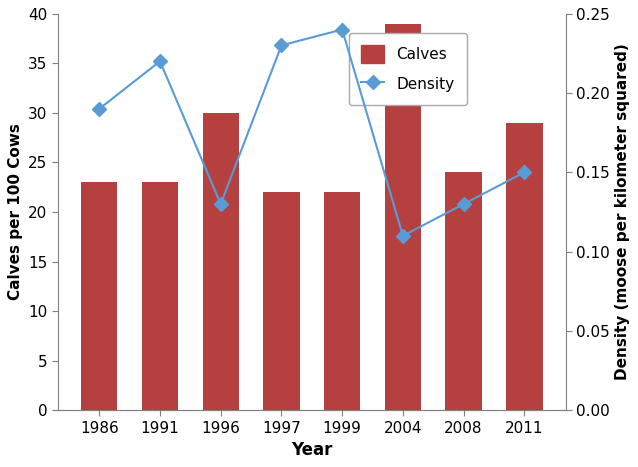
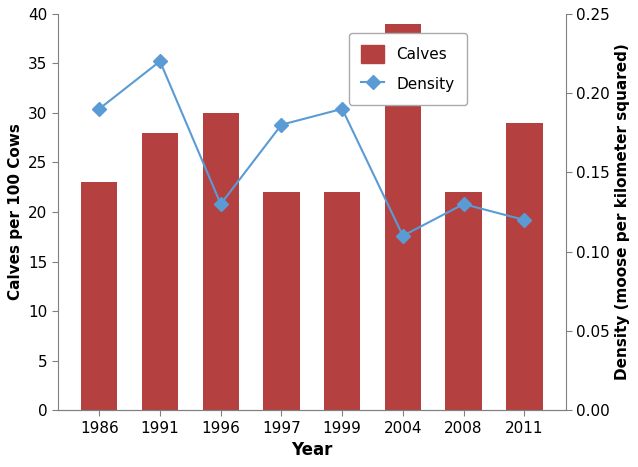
Calves/1991: 23 -> 28
Density/1997: 0.23 -> 0.18
Density/1999: 0.24 -> 0.19
Calves/2008: 24 -> 22
Density/2011: 0.15 -> 0.12
